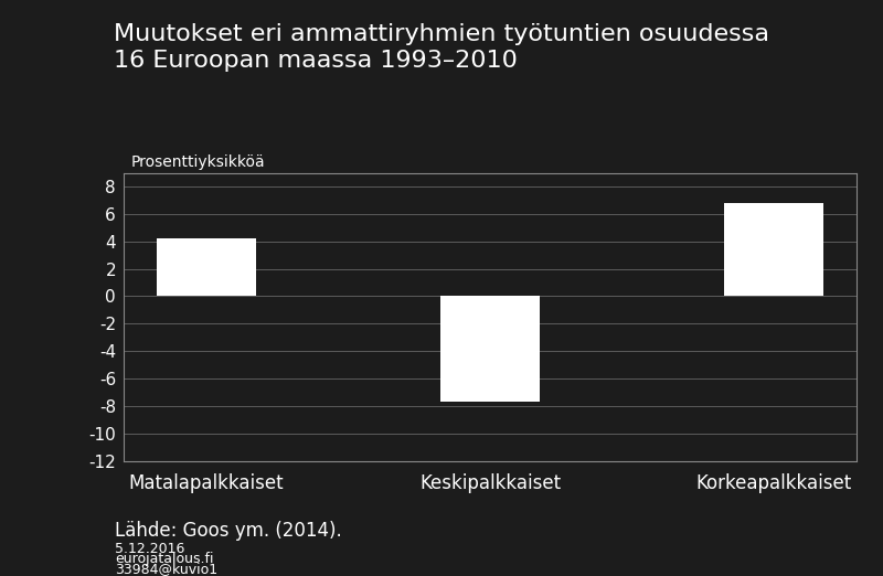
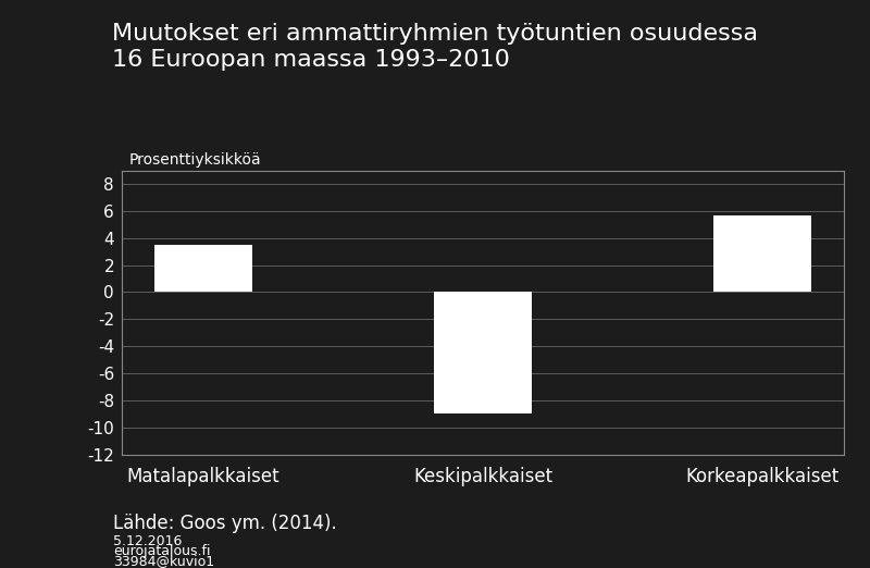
Matalapalkkaiset: 4.2 -> 3.5
Keskipalkkaiset: -7.7 -> -9.0
Korkeapalkkaiset: 6.8 -> 5.7
